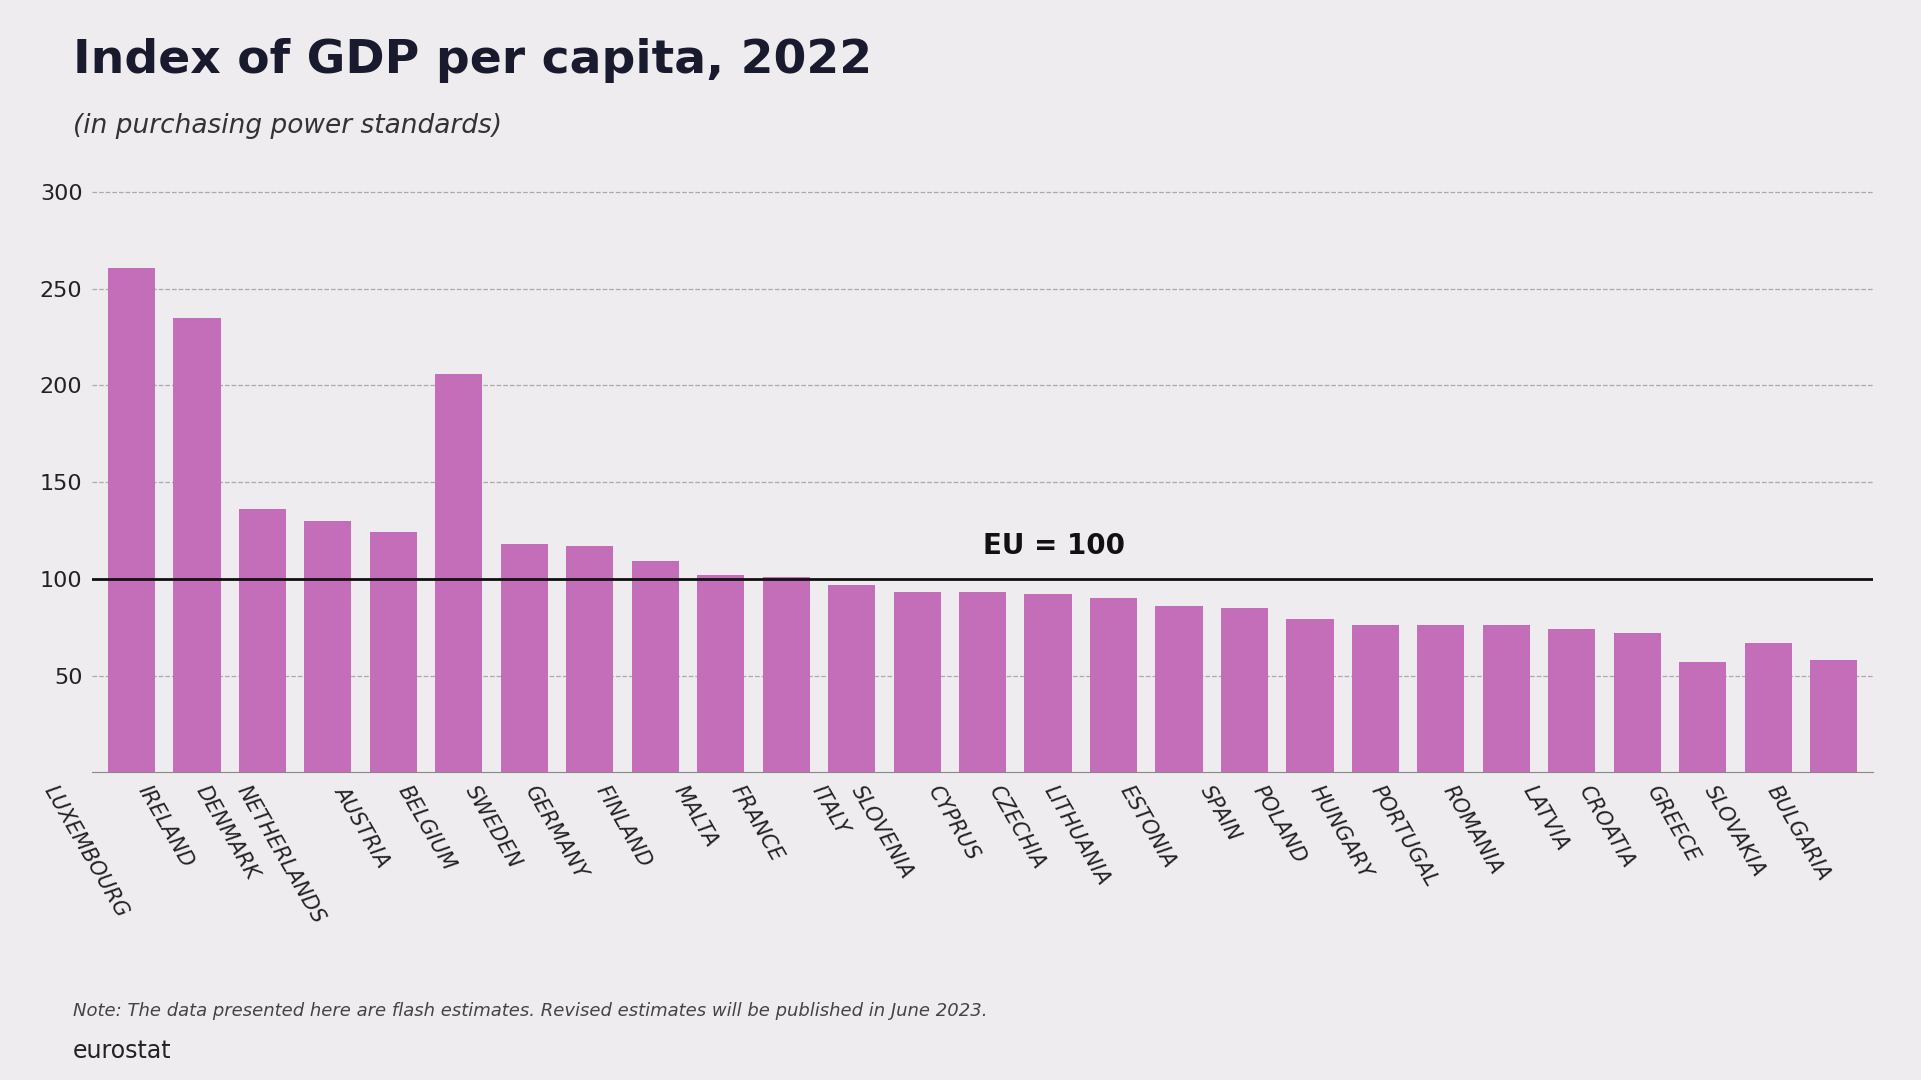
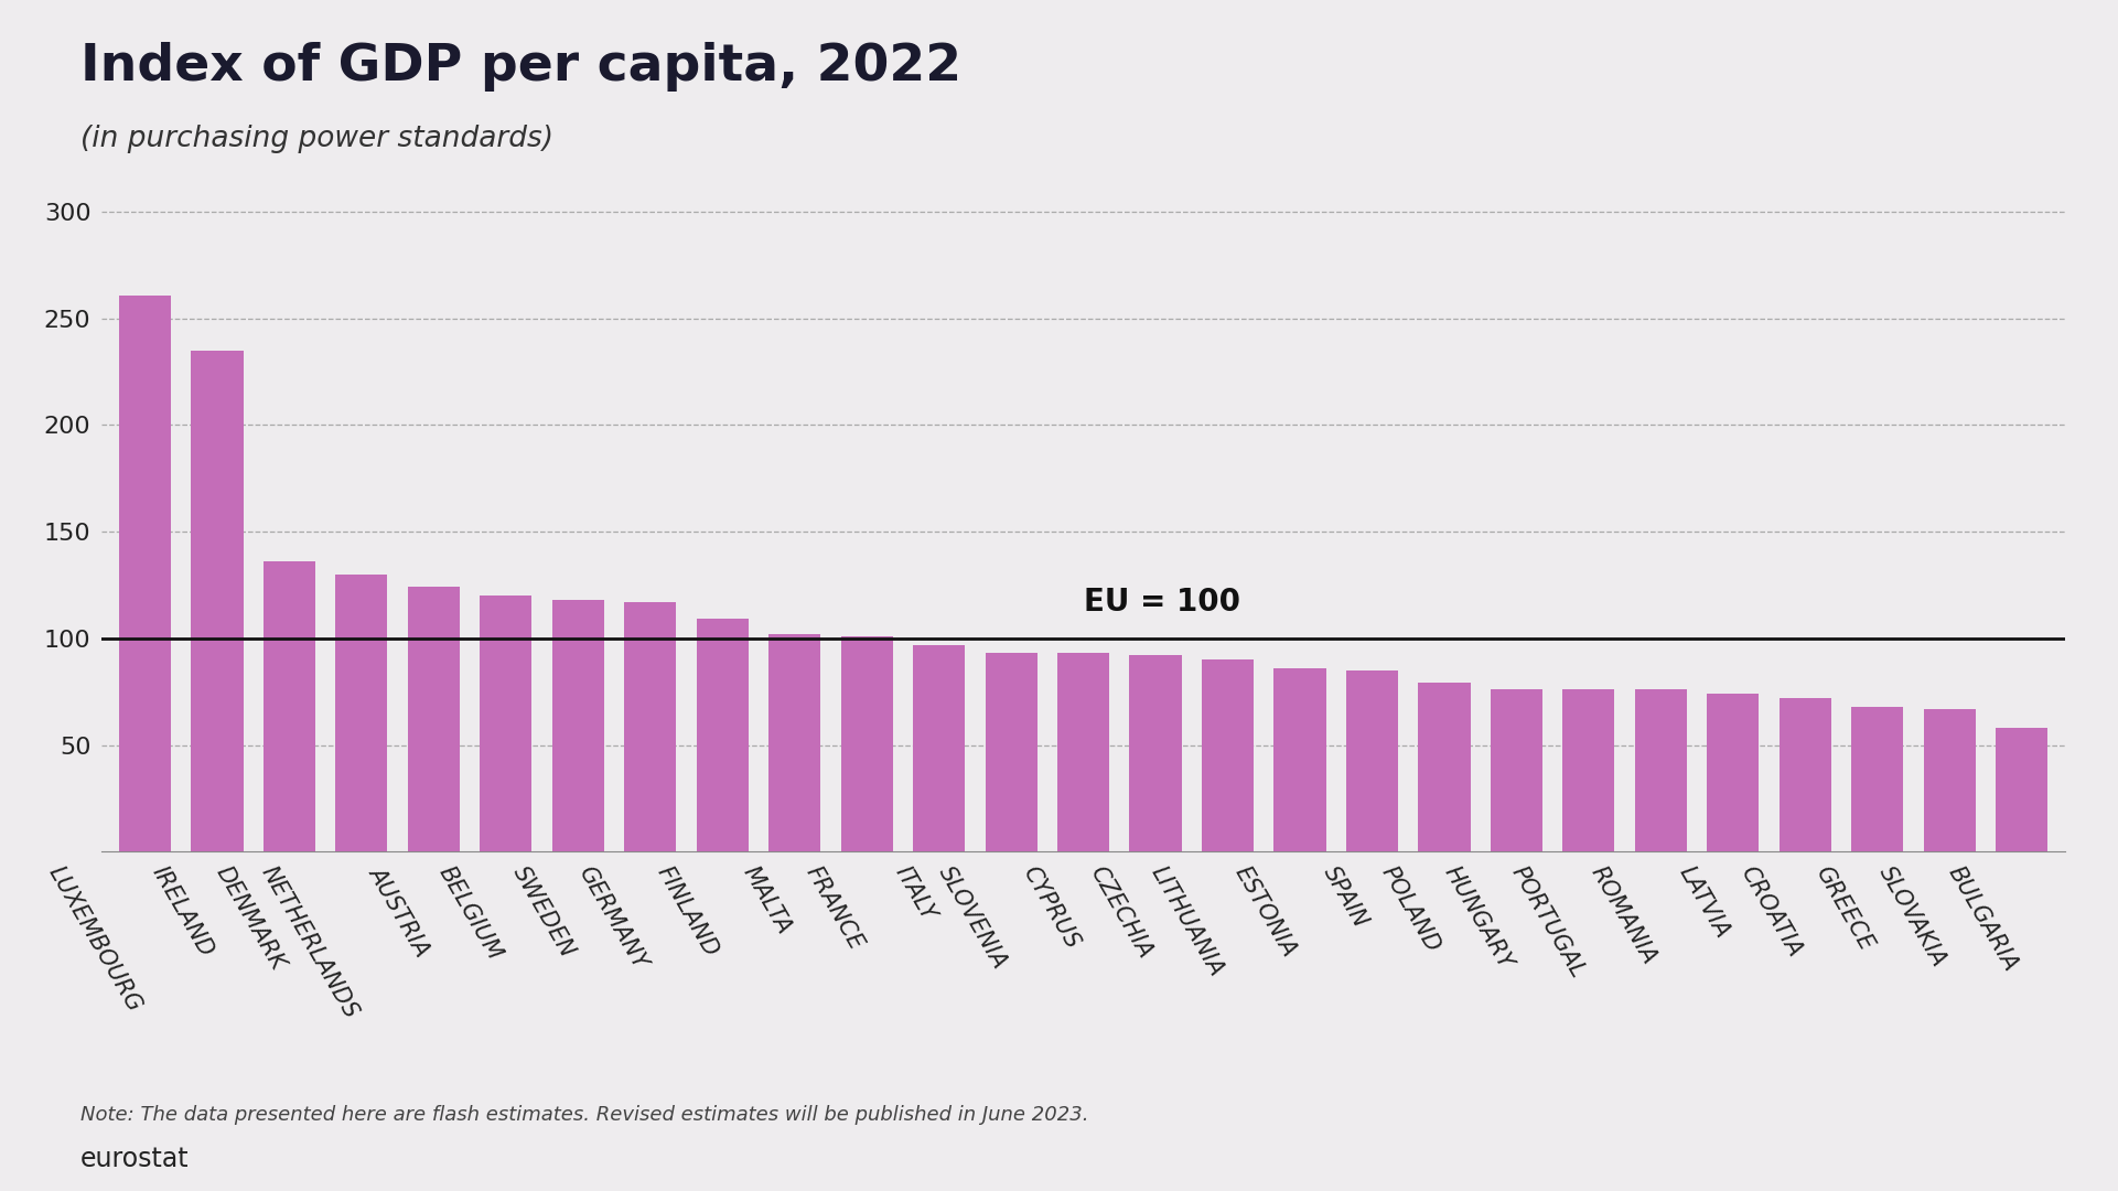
BELGIUM: 206 -> 120
GREECE: 57 -> 68
